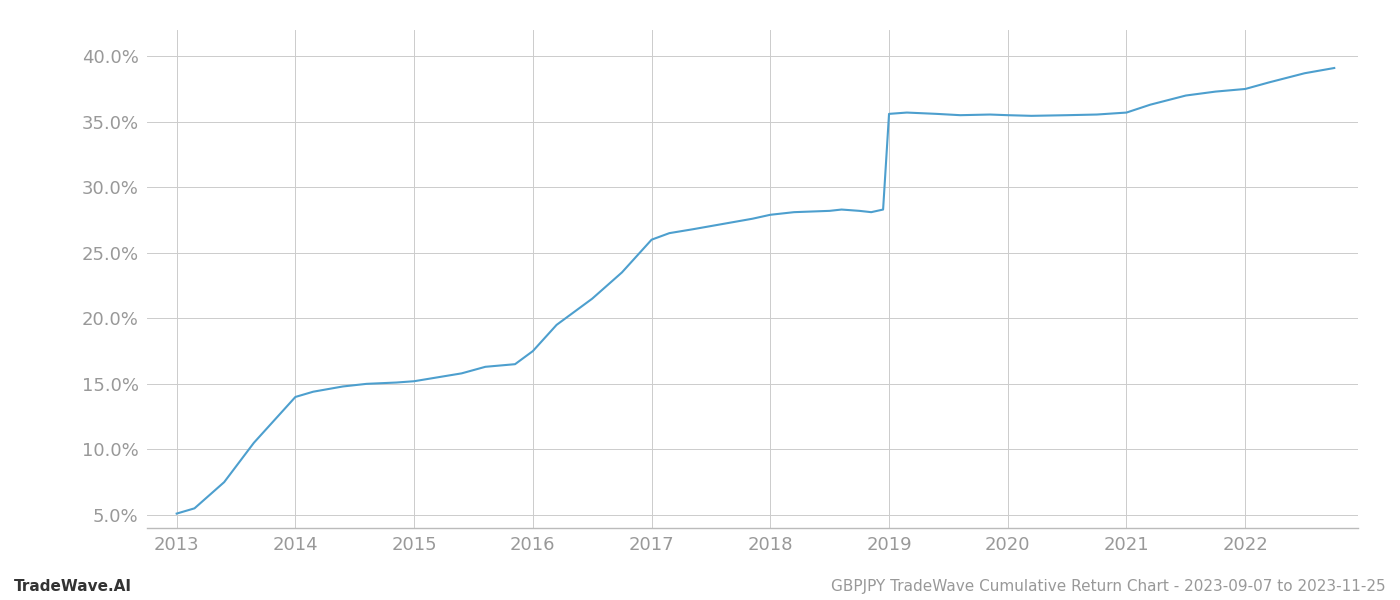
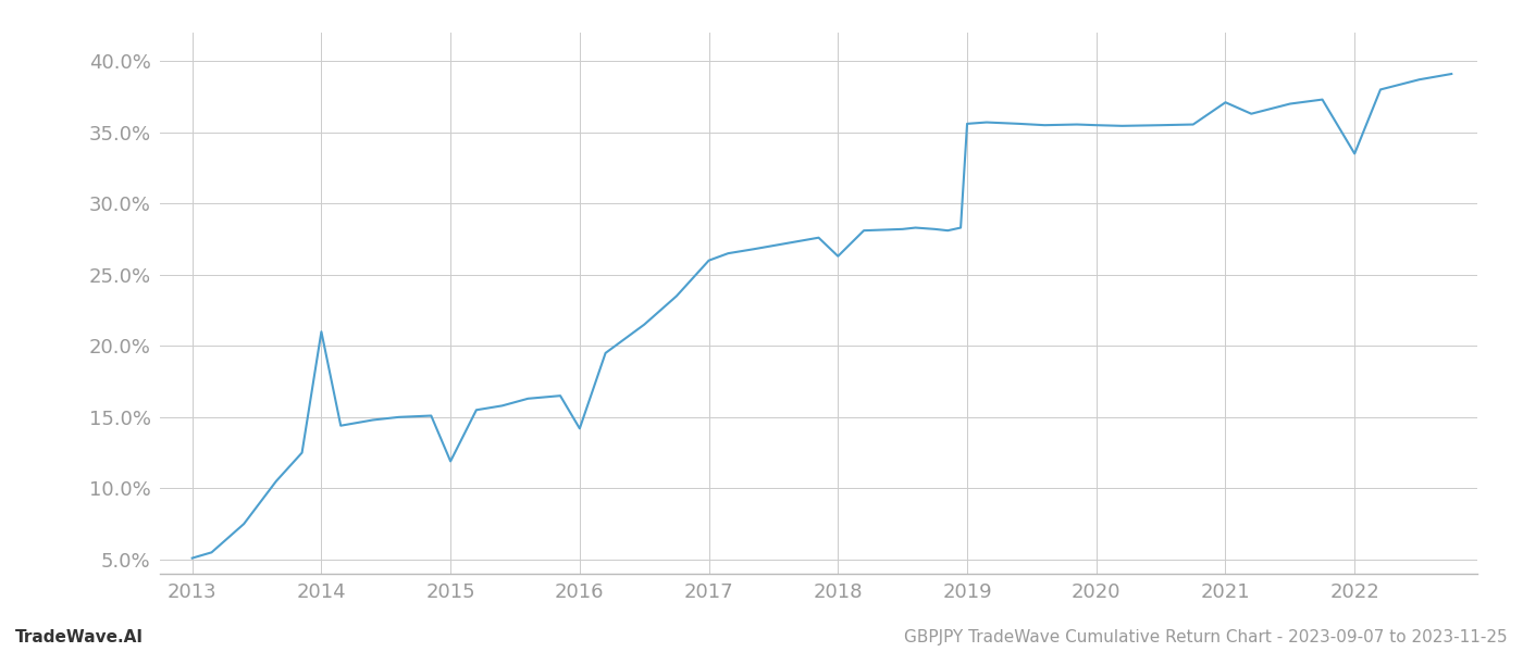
2014: 14.0% -> 21.0%
2015: 15.2% -> 11.9%
2016: 17.5% -> 14.2%
2018: 27.9% -> 26.3%
2021: 35.7% -> 37.1%
2022: 37.5% -> 33.5%
